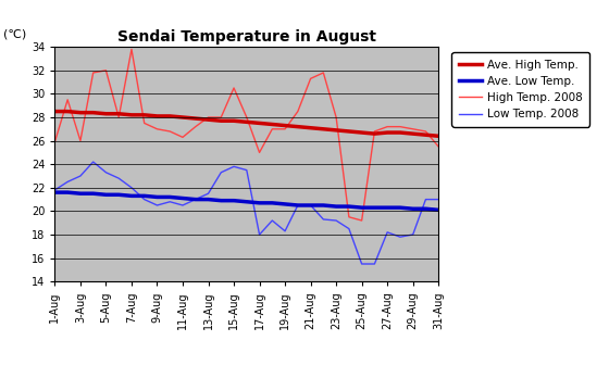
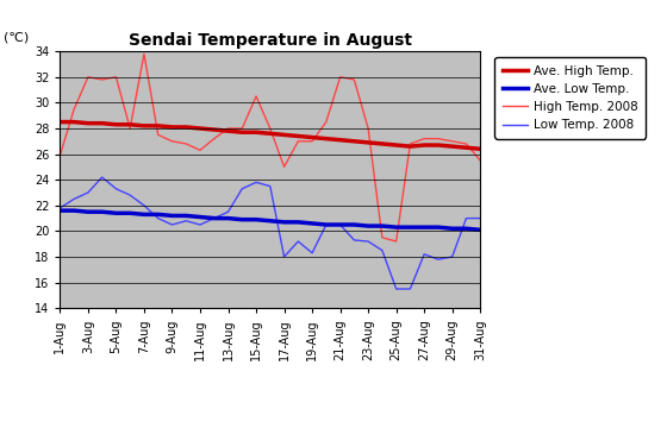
High Temp. 2008/3-Aug: 26.0 -> 32.0
High Temp. 2008/21-Aug: 31.3 -> 32.0
